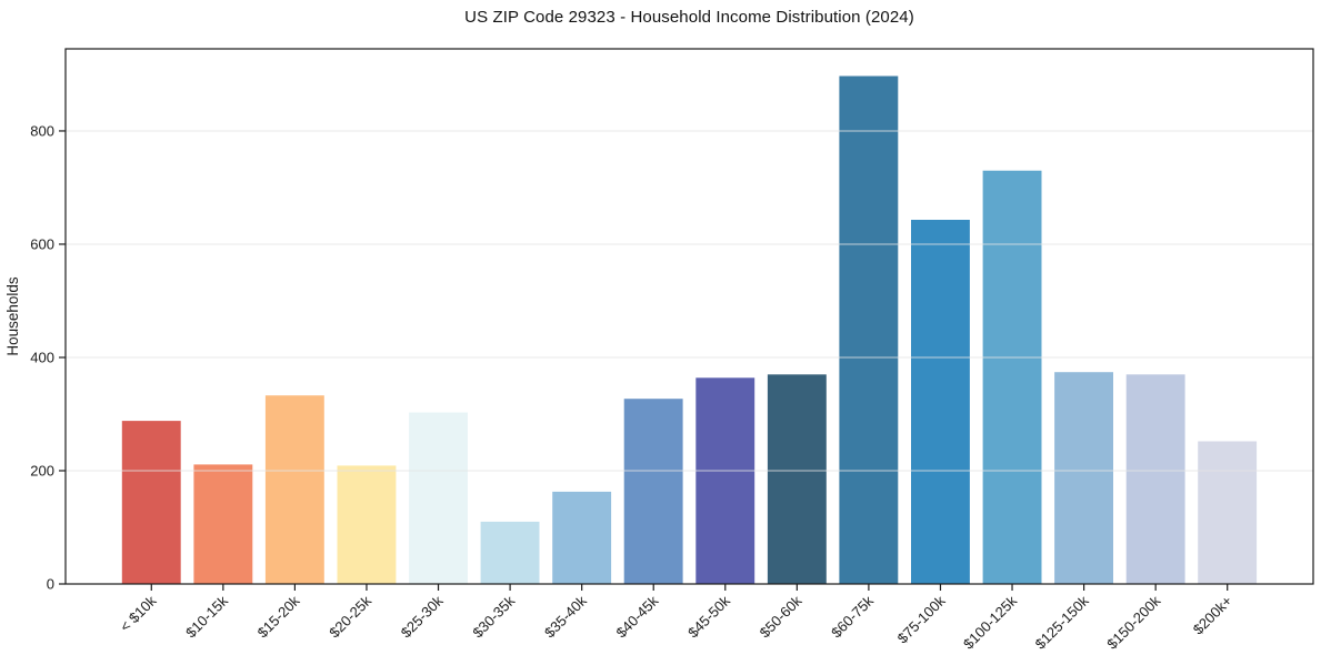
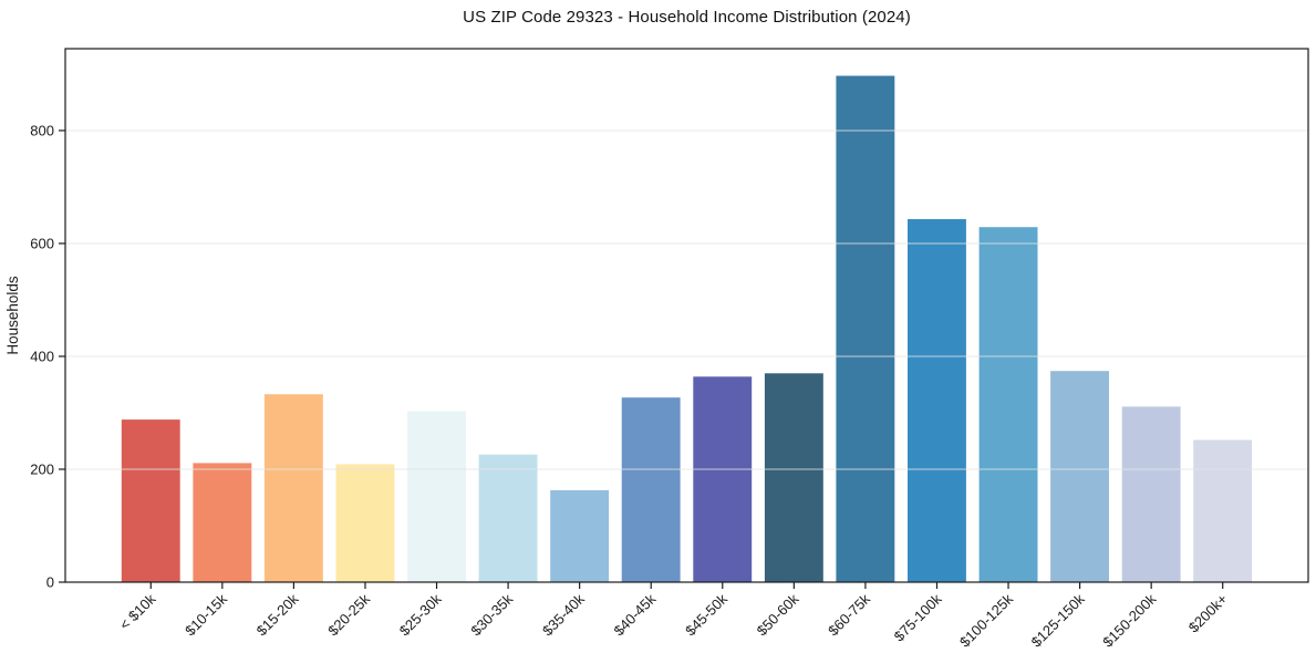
$30-35k: 110 -> 230
$100-125k: 730 -> 630
$150-200k: 370 -> 310
